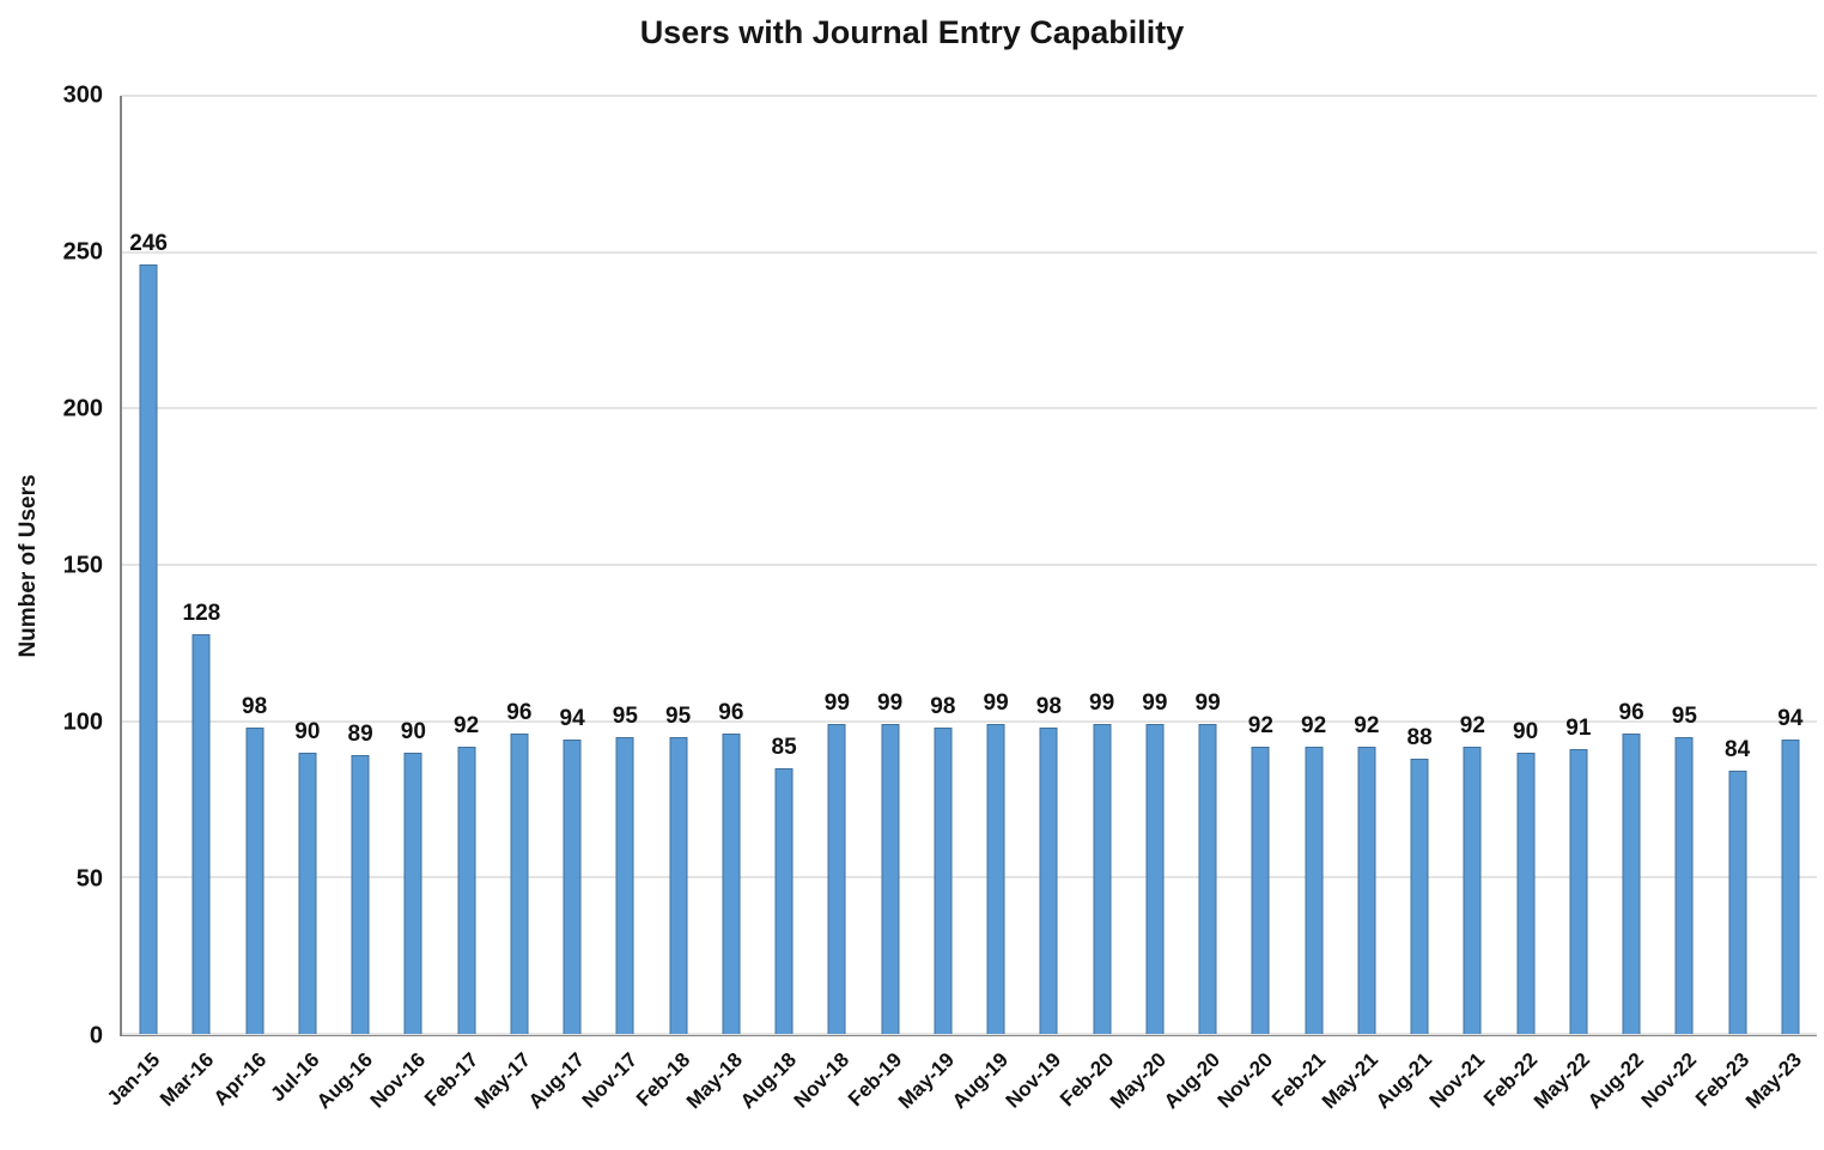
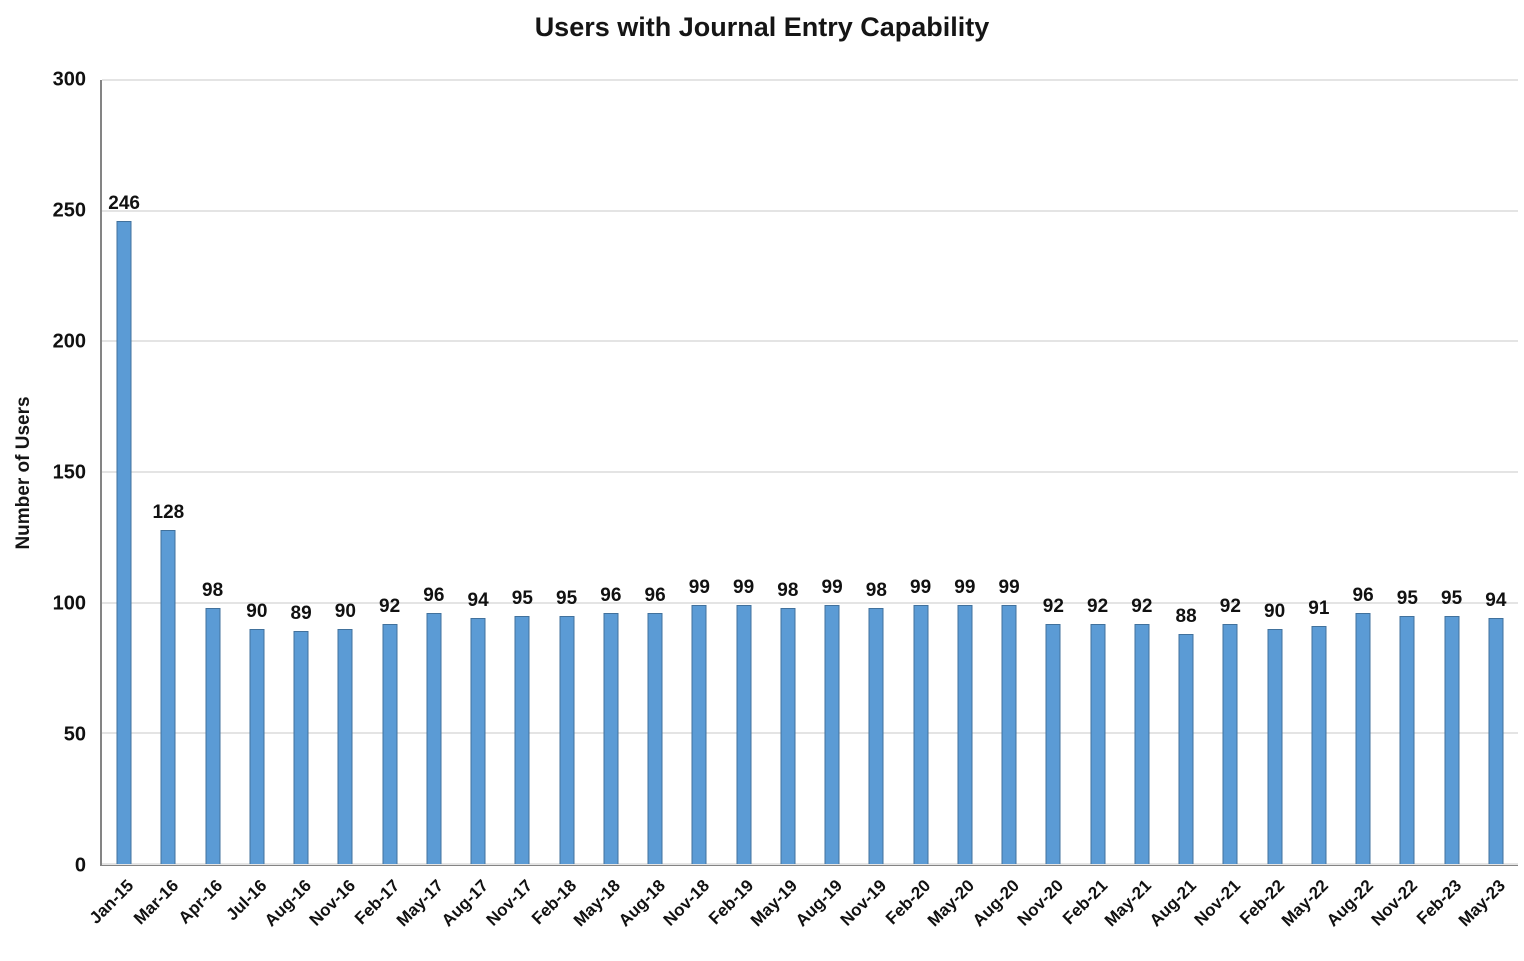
Aug-18: 85 -> 96
Feb-23: 84 -> 95
